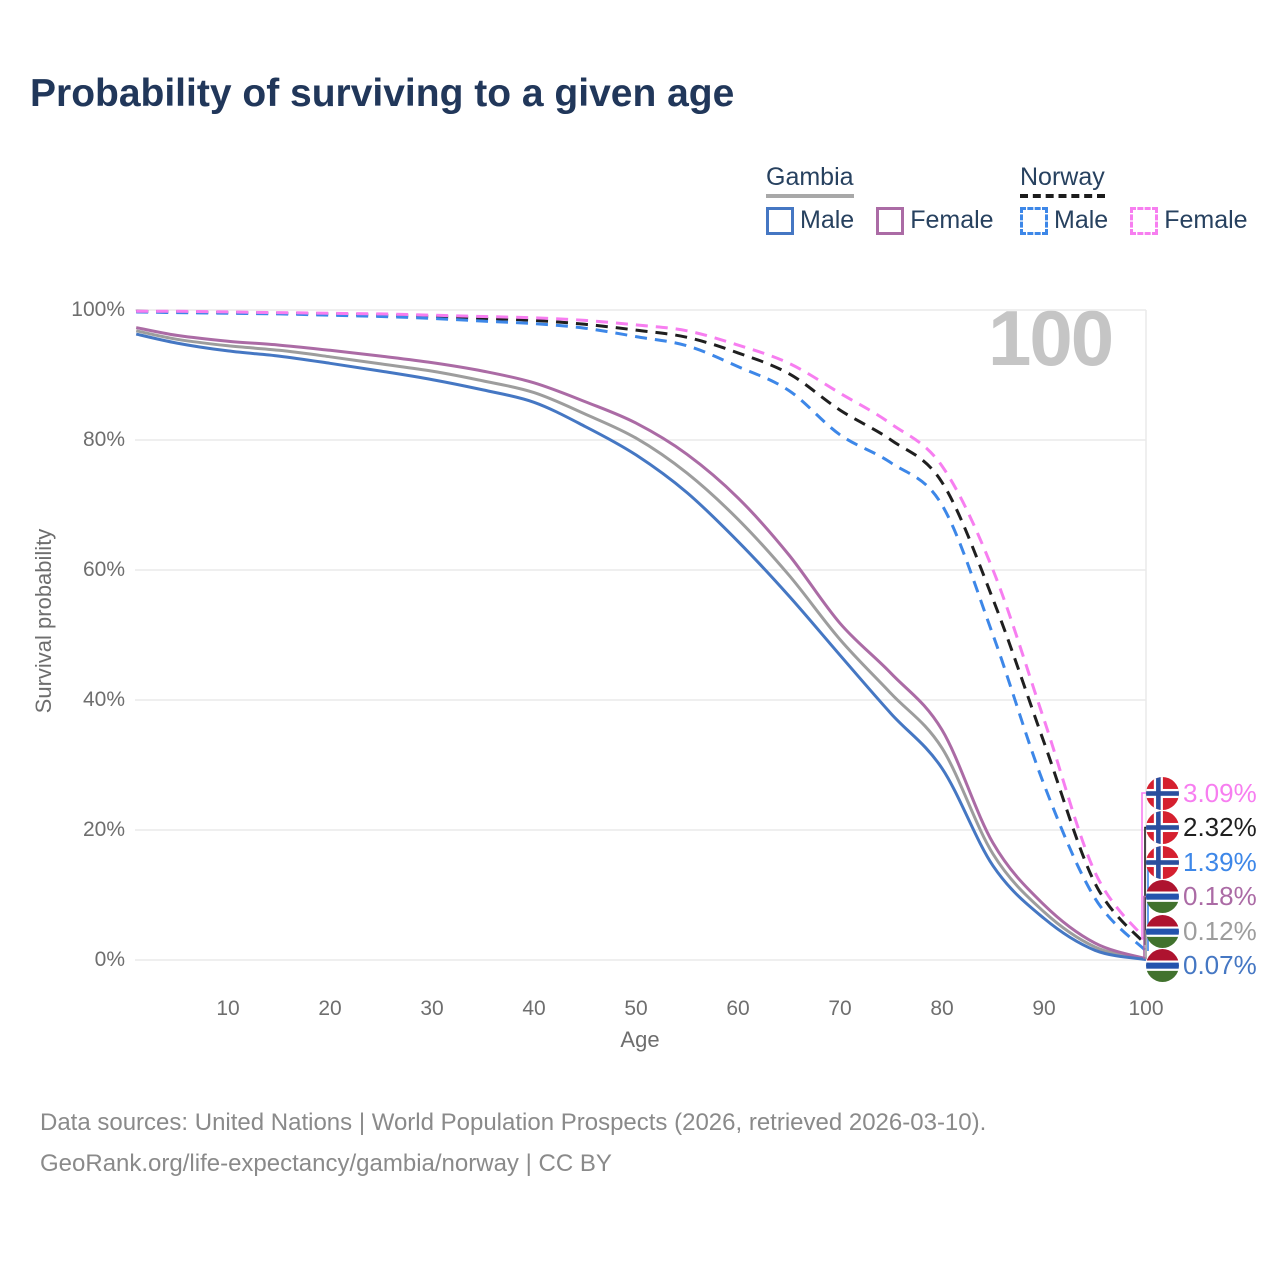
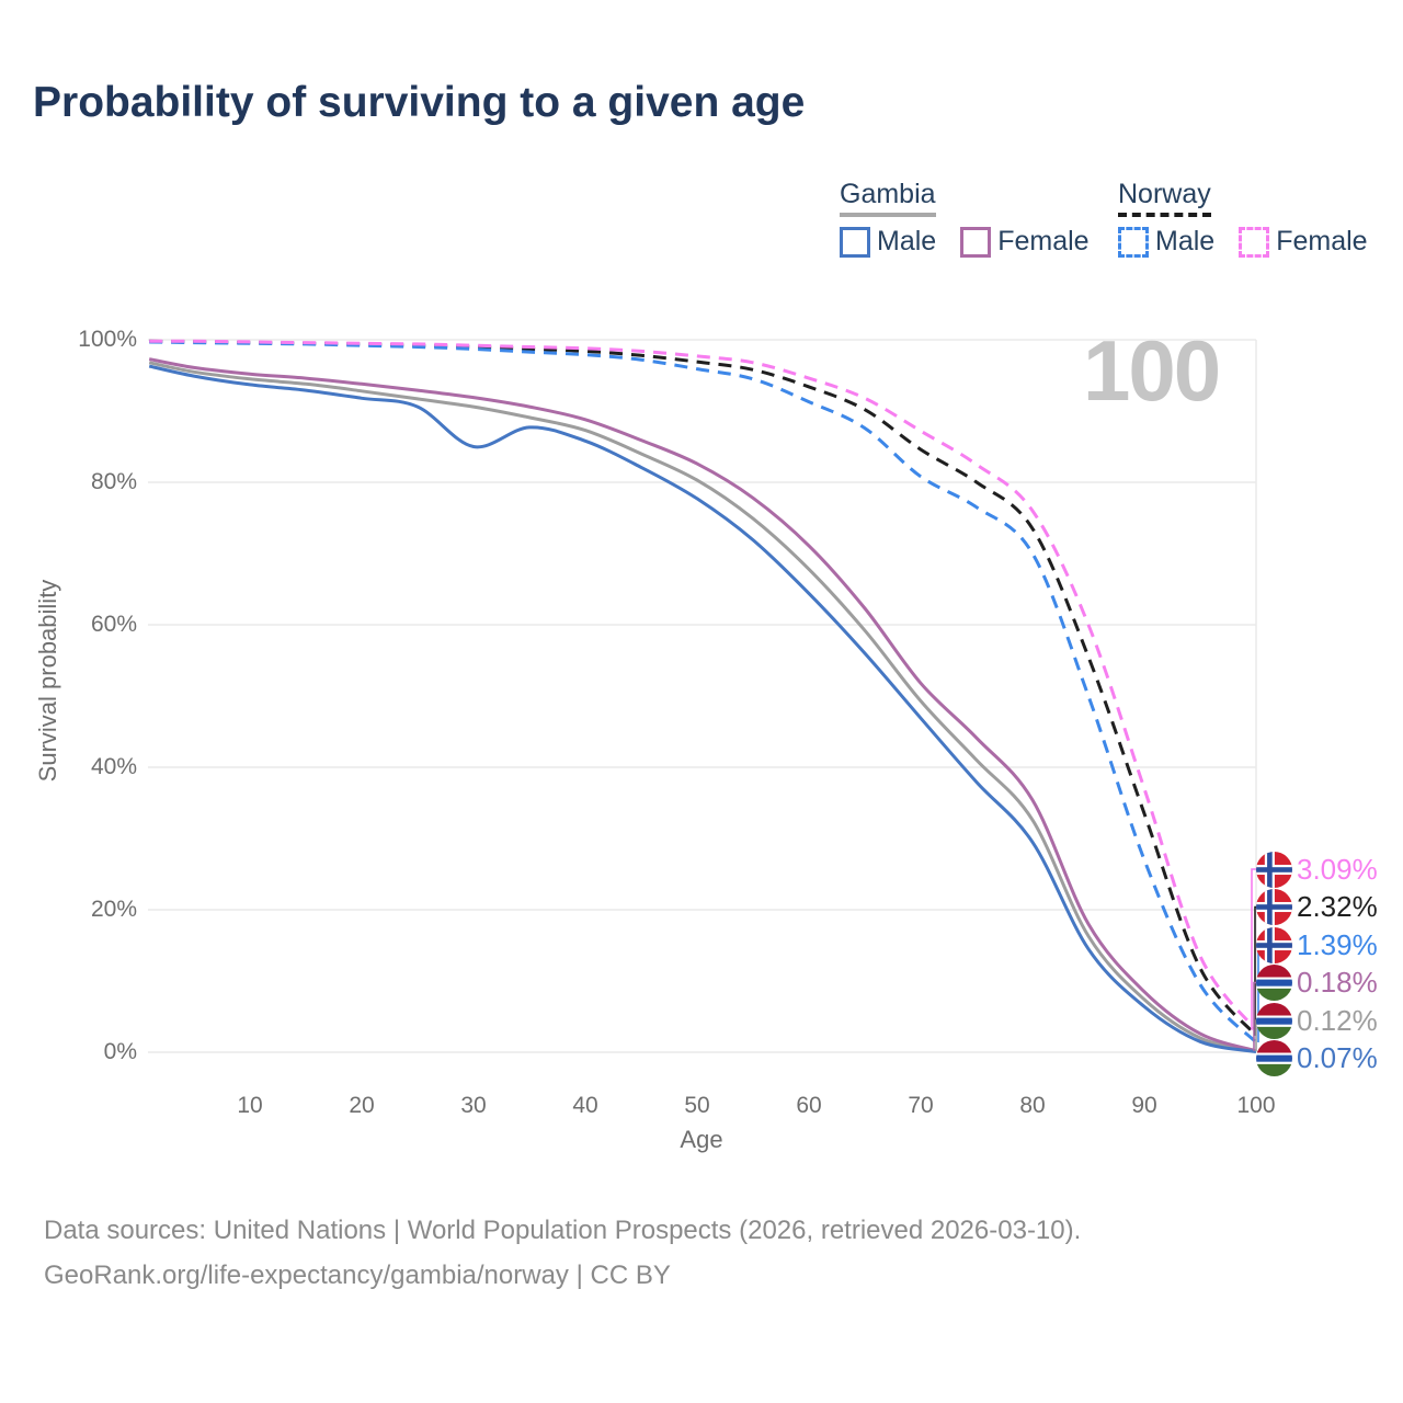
Gambia Male/30: 89% -> 85%
